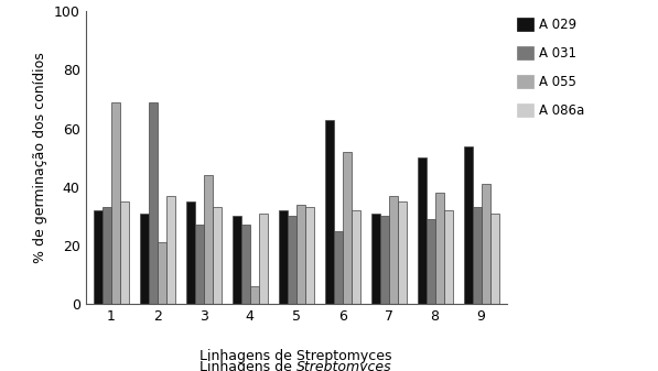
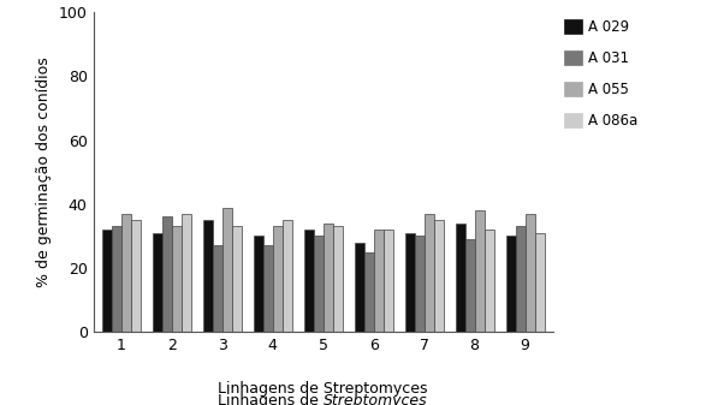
A 055/1: 69 -> 37
A 031/2: 69 -> 36
A 055/2: 21 -> 33
A 055/3: 44 -> 39
A 055/4: 6 -> 33
A 086a/4: 31 -> 35
A 029/6: 63 -> 28
A 055/6: 52 -> 32
A 029/8: 50 -> 34
A 029/9: 54 -> 30
A 055/9: 41 -> 37
